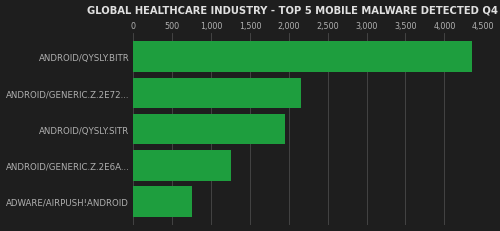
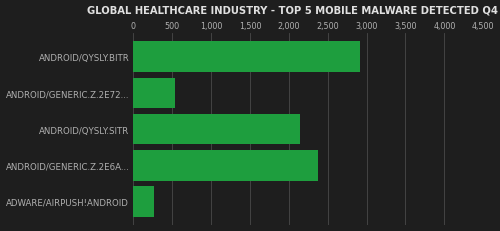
ANDROID/QYSLY.BITR: 4,350 -> 2,920
ANDROID/GENERIC.Z.2E72...: 2,150 -> 540
ANDROID/QYSLY.SITR: 1,950 -> 2,140
ANDROID/GENERIC.Z.2E6A...: 1,250 -> 2,380
ADWARE/AIRPUSH!ANDROID: 750 -> 260
